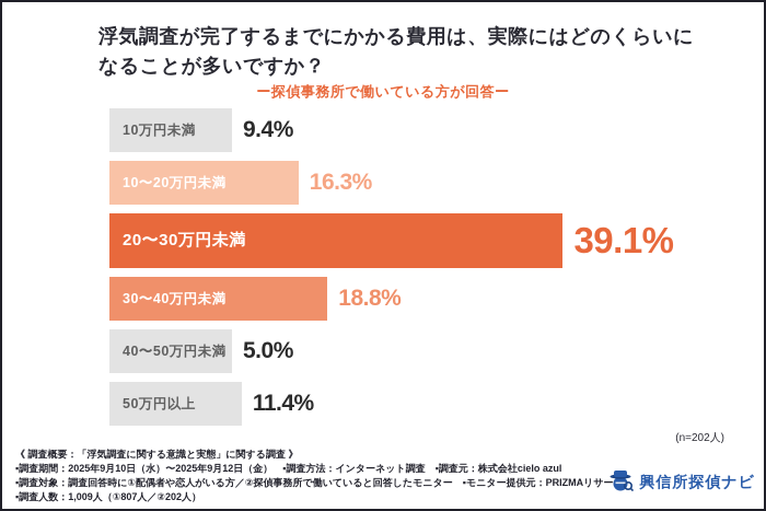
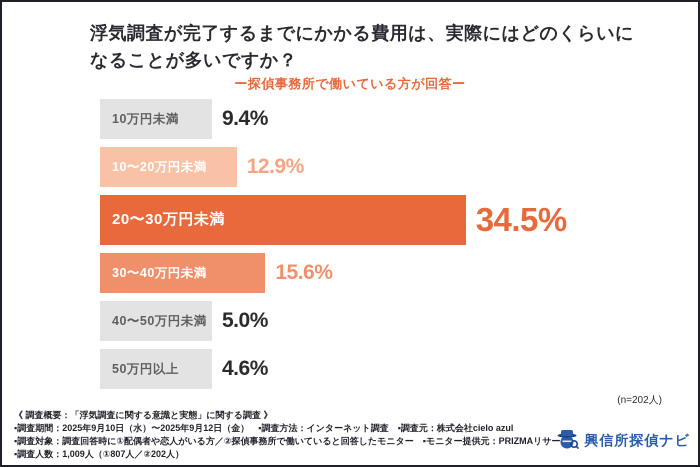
10〜20万円未満: 16.3% -> 12.9%
20〜30万円未満: 39.1% -> 34.5%
30〜40万円未満: 18.8% -> 15.6%
50万円以上: 11.4% -> 4.6%
